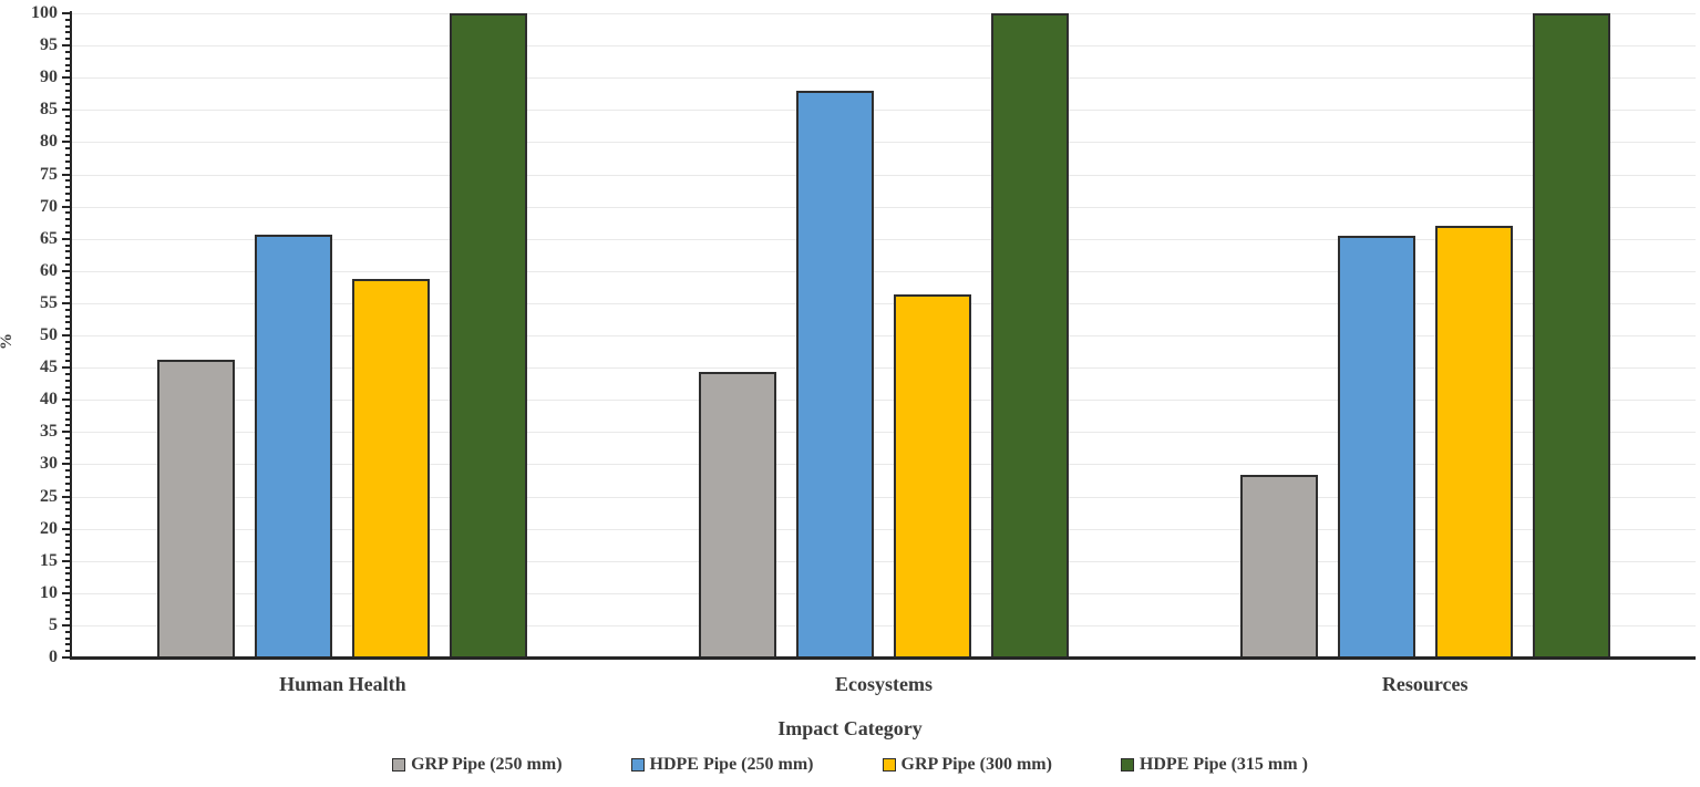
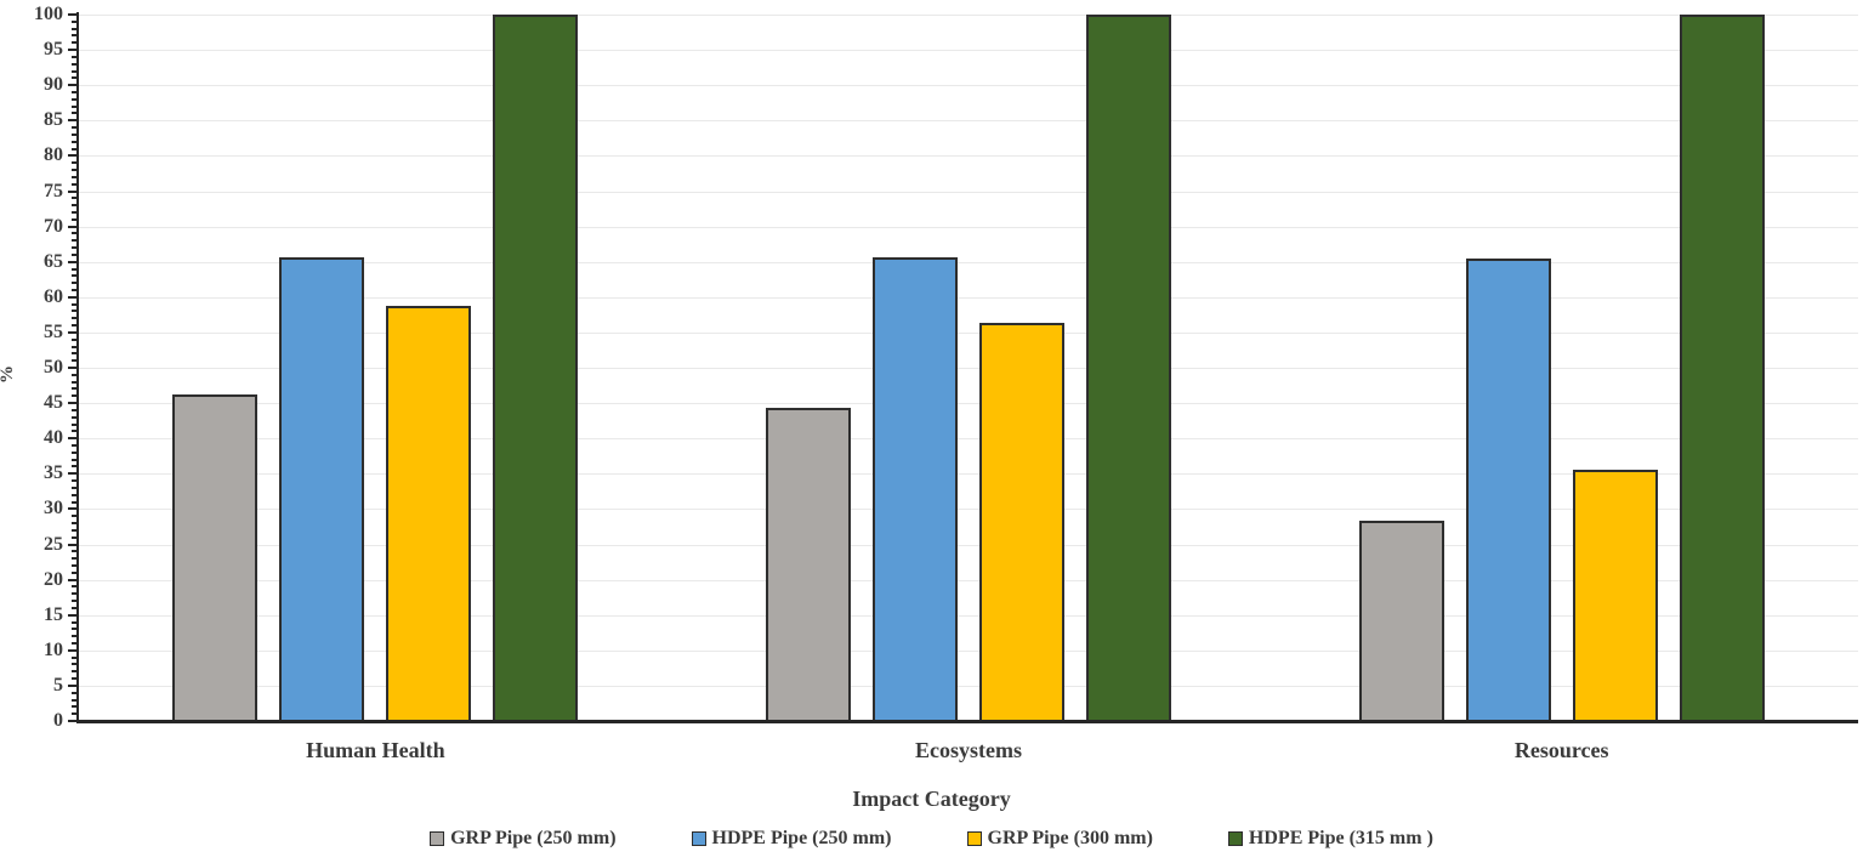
HDPE Pipe (250 mm)/Ecosystems: 88 -> 66
GRP Pipe (300 mm)/Resources: 67 -> 36
